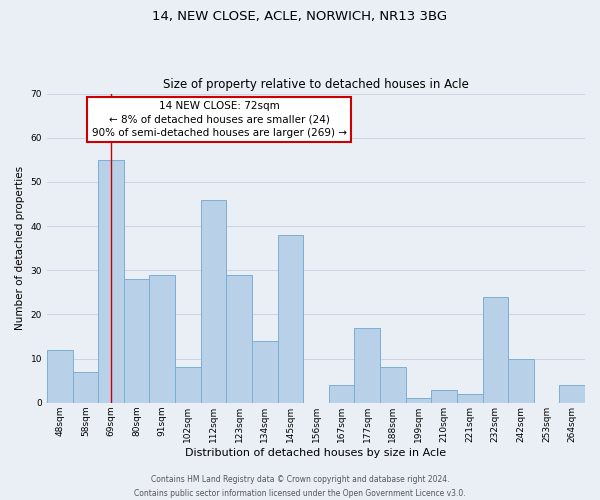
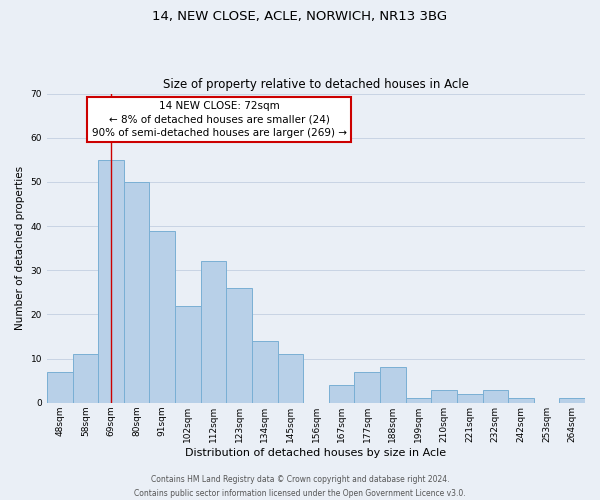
48sqm: 12 -> 7
58sqm: 7 -> 11
80sqm: 28 -> 50
91sqm: 29 -> 39
102sqm: 8 -> 22
112sqm: 46 -> 32
123sqm: 29 -> 26
145sqm: 38 -> 11
177sqm: 17 -> 7
232sqm: 24 -> 3
242sqm: 10 -> 1
264sqm: 4 -> 1
